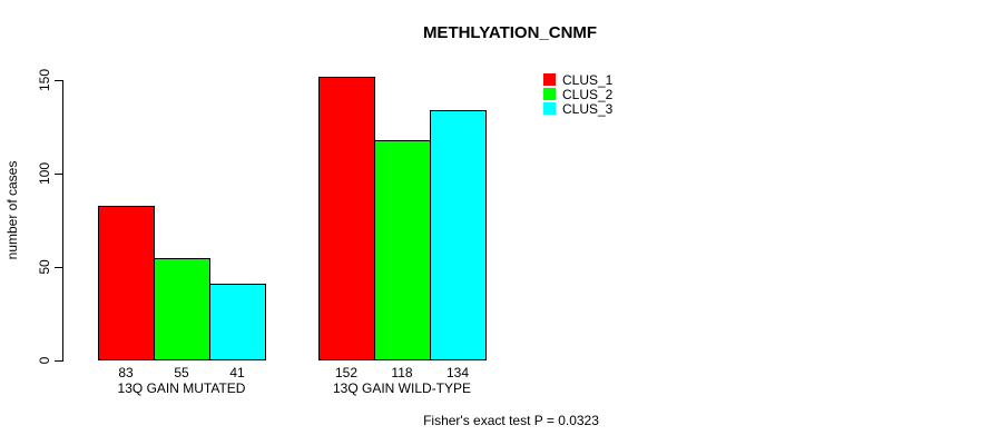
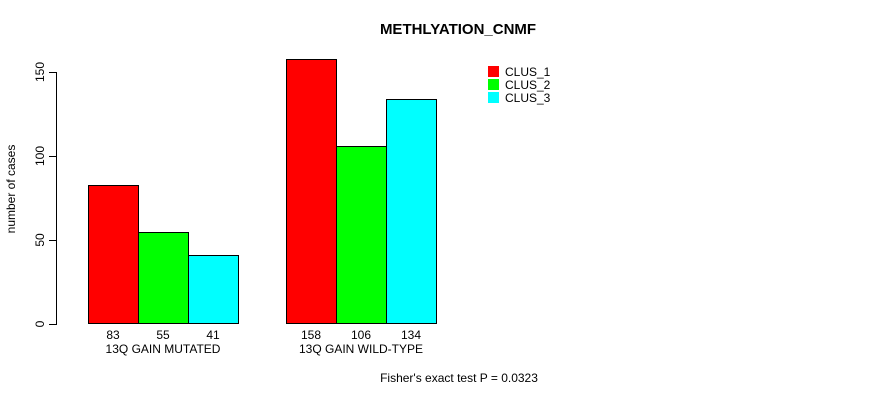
CLUS_1/13Q GAIN WILD-TYPE: 152 -> 158
CLUS_2/13Q GAIN WILD-TYPE: 118 -> 106
